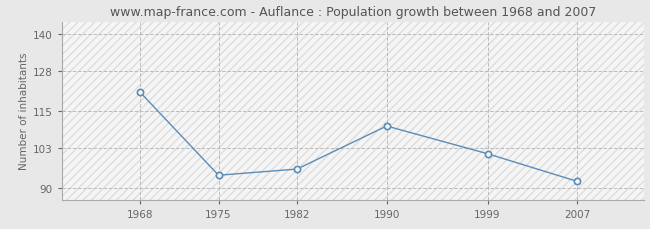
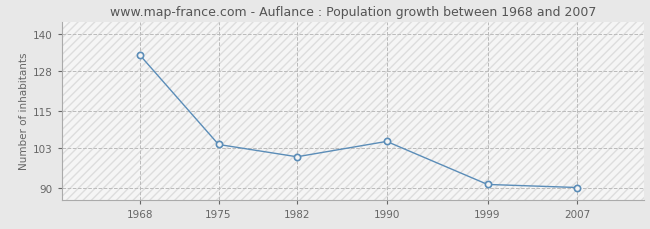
1968: 121 -> 133
1975: 94 -> 104
1982: 96 -> 100
1990: 110 -> 105
1999: 101 -> 91
2007: 92 -> 90
